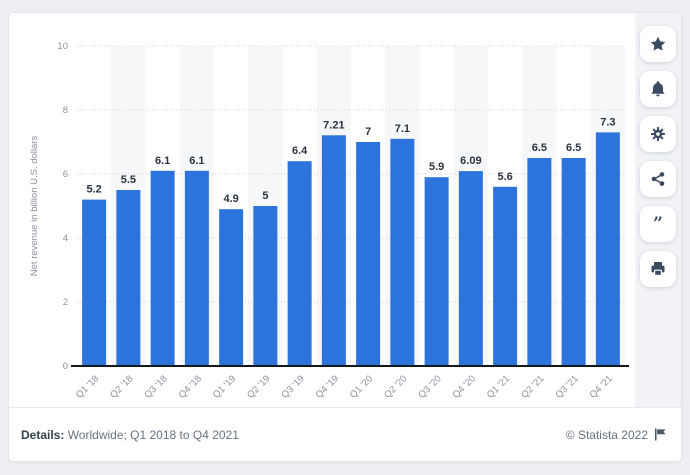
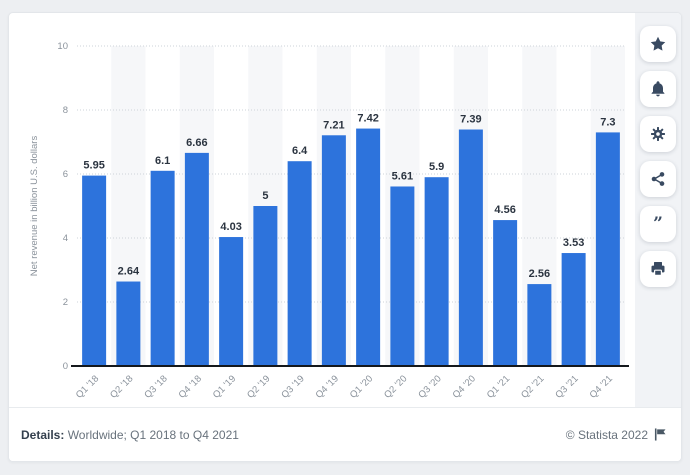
Q1 '18: 5.2 -> 5.95
Q2 '18: 5.5 -> 2.64
Q4 '18: 6.1 -> 6.66
Q1 '19: 4.9 -> 4.03
Q1 '20: 7 -> 7.42
Q2 '20: 7.1 -> 5.61
Q4 '20: 6.09 -> 7.39
Q1 '21: 5.6 -> 4.56
Q2 '21: 6.5 -> 2.56
Q3 '21: 6.5 -> 3.53
